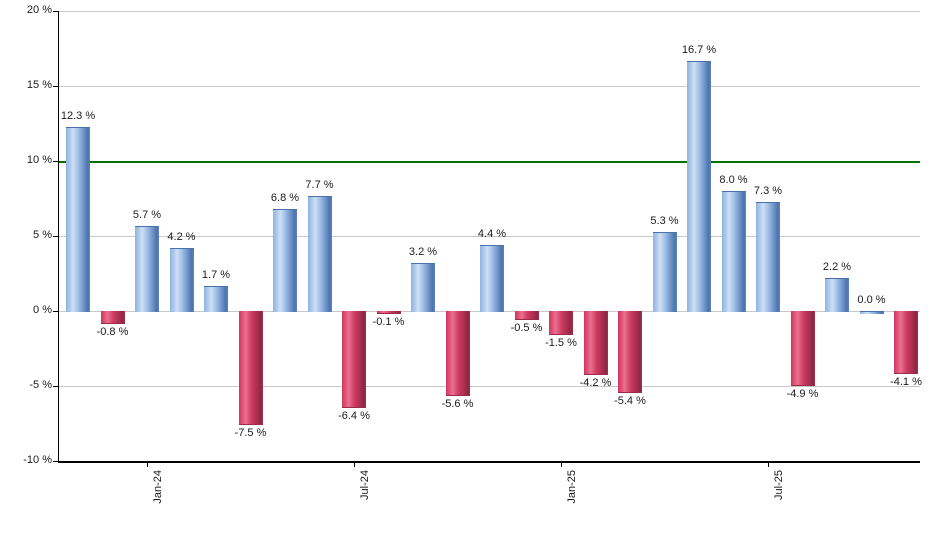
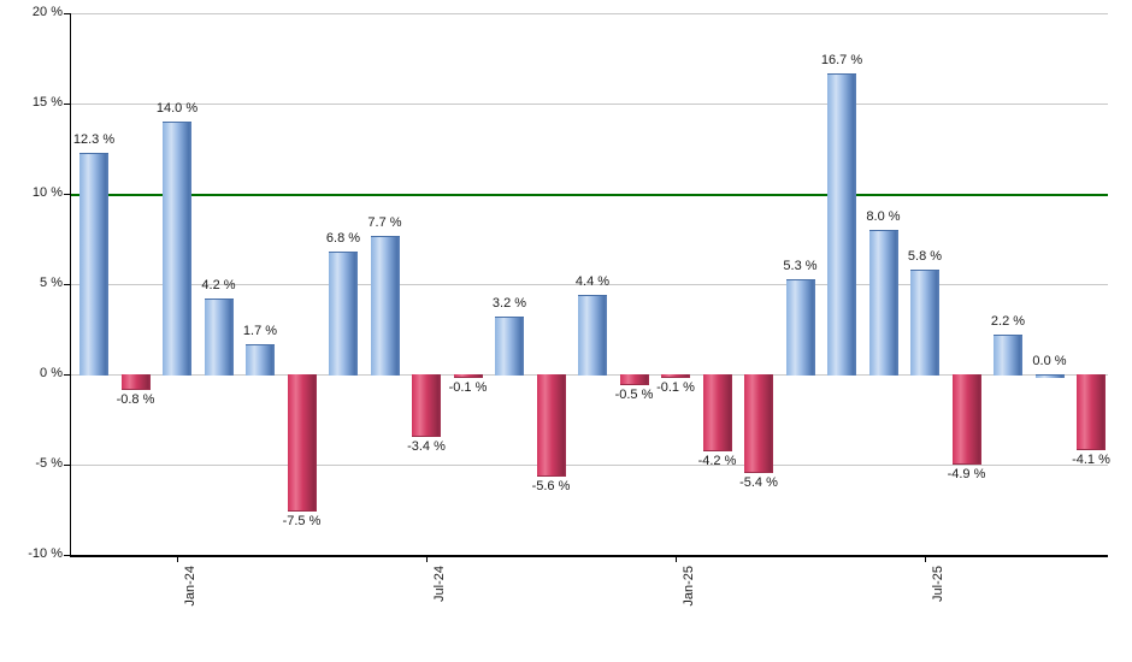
Jan-24: 5.7 -> 14.0
Jul-24: -6.4 -> -3.4
Jan-25: -1.5 -> -0.1
Jul-25: 7.3 -> 5.8
